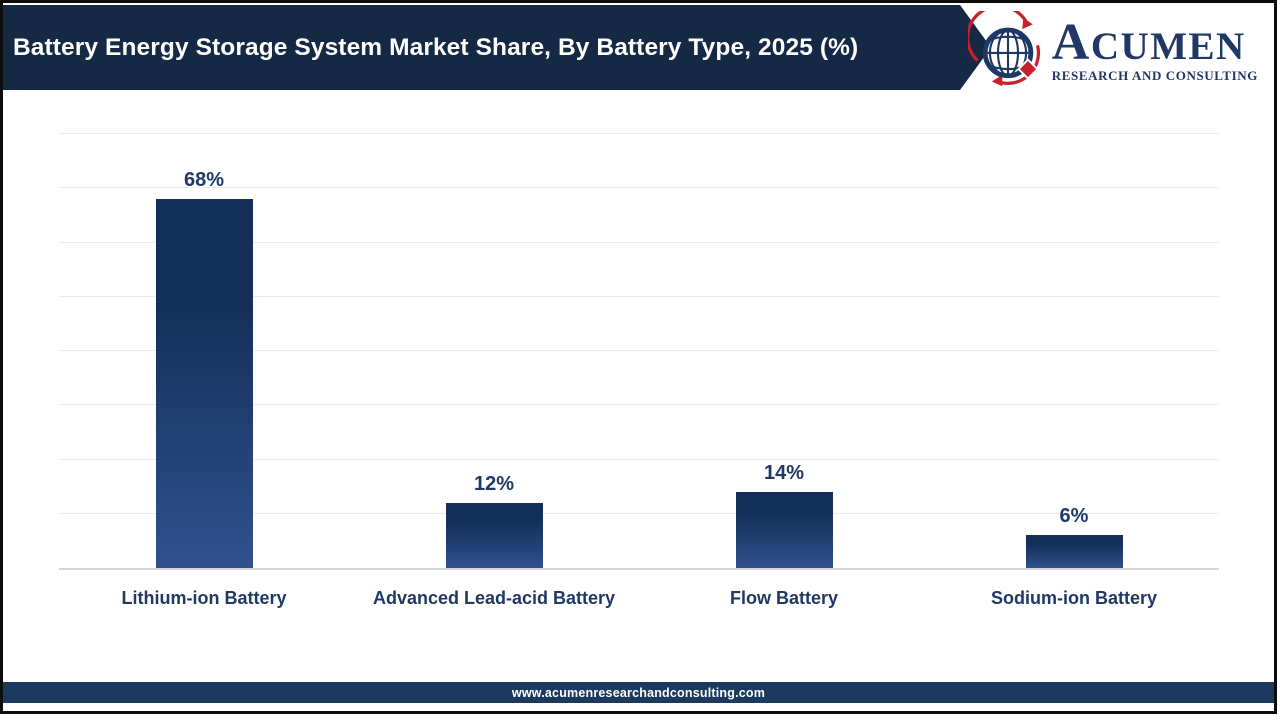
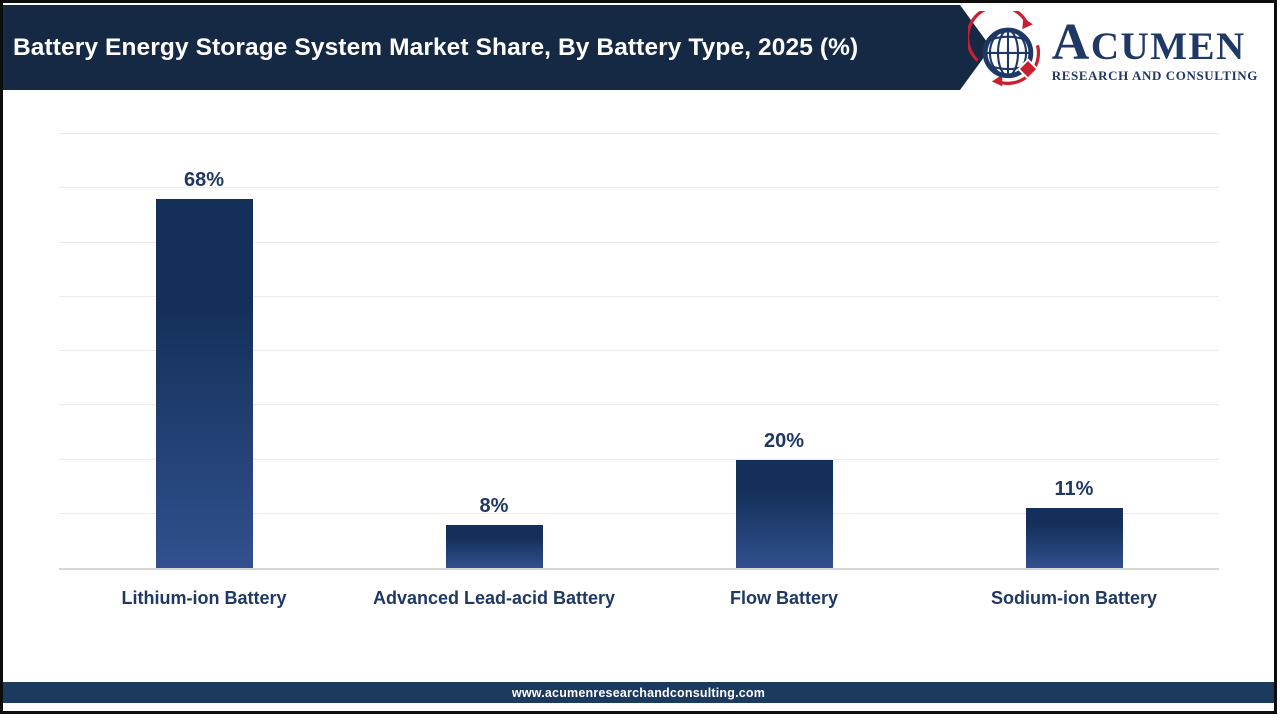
Advanced Lead-acid Battery: 12% -> 8%
Flow Battery: 14% -> 20%
Sodium-ion Battery: 6% -> 11%
